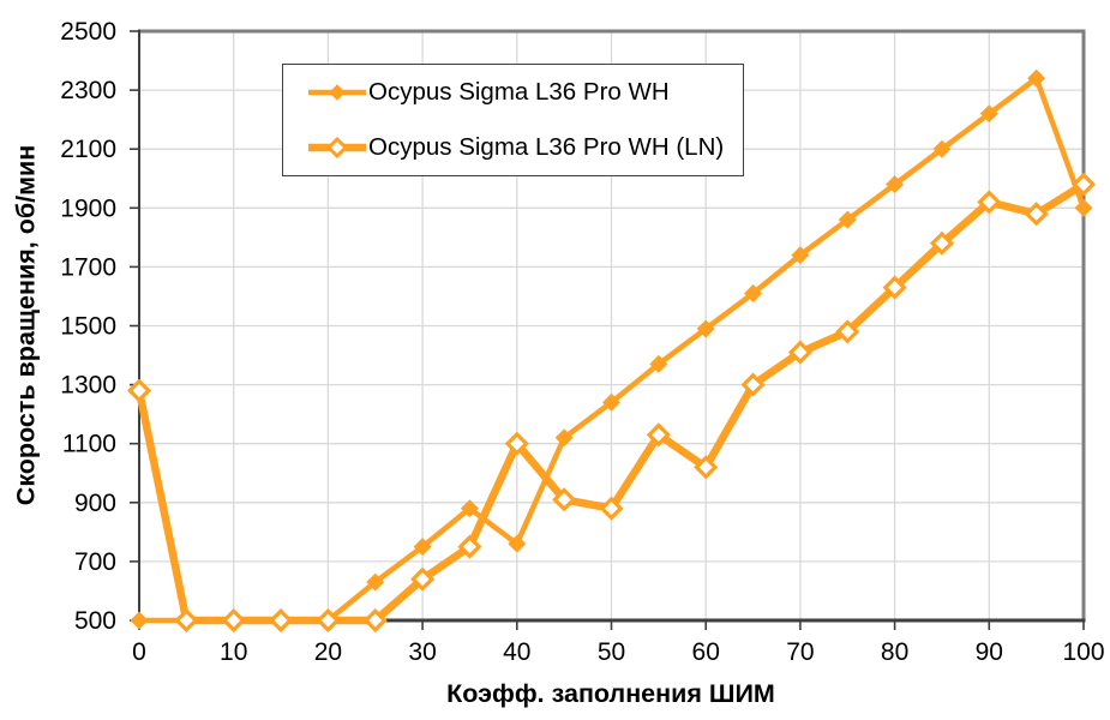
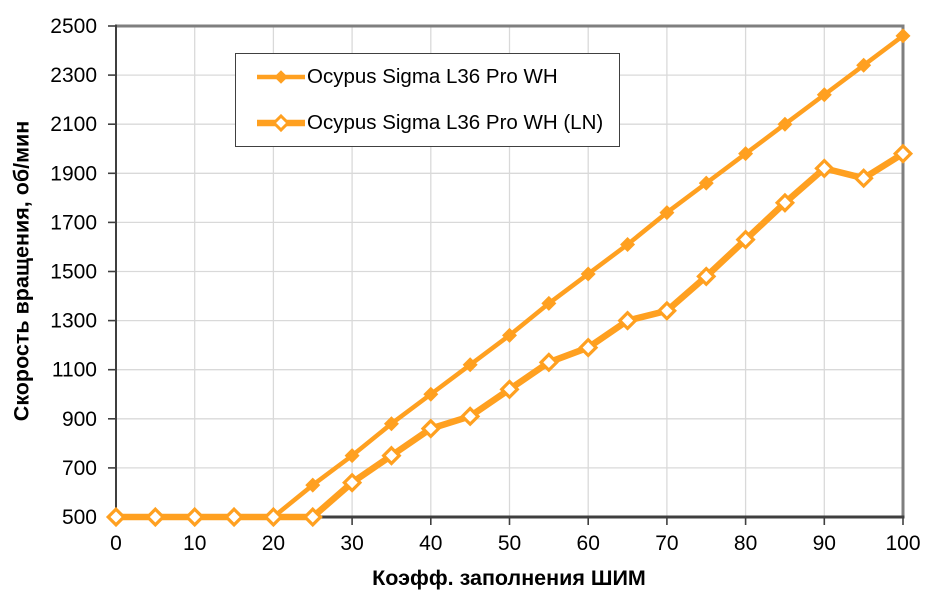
Ocypus Sigma L36 Pro WH (LN)/0: 1280 -> 500
Ocypus Sigma L36 Pro WH/40: 760 -> 1000
Ocypus Sigma L36 Pro WH (LN)/40: 1100 -> 860
Ocypus Sigma L36 Pro WH (LN)/50: 880 -> 1020
Ocypus Sigma L36 Pro WH (LN)/60: 1020 -> 1190
Ocypus Sigma L36 Pro WH (LN)/70: 1410 -> 1340
Ocypus Sigma L36 Pro WH/100: 1900 -> 2460
